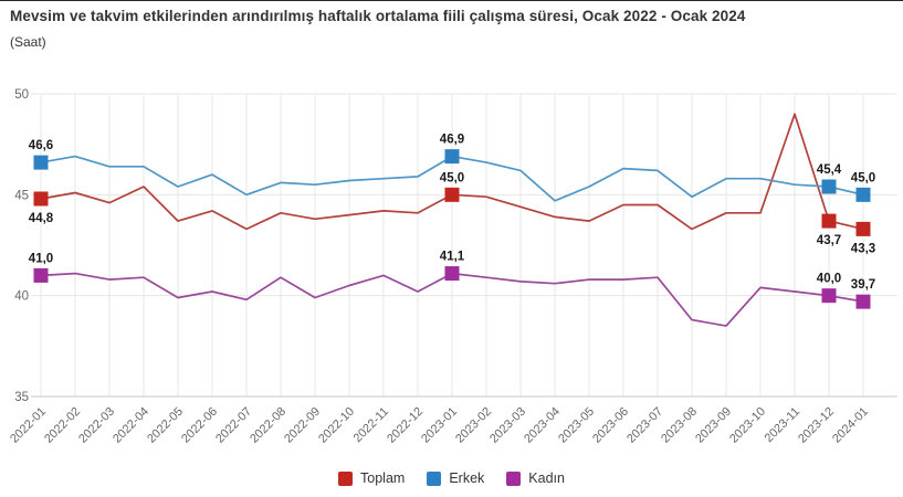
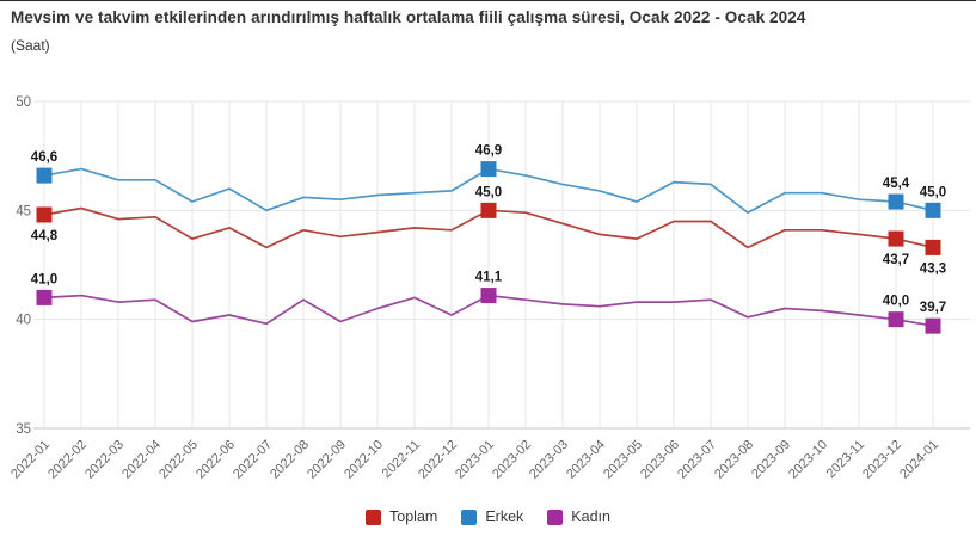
Toplam/2022-04: 45.4 -> 44.7
Erkek/2023-04: 44.7 -> 45.9
Kadın/2023-08: 38.8 -> 40.1
Kadın/2023-09: 38.5 -> 40.5
Toplam/2023-11: 49.0 -> 43.9
